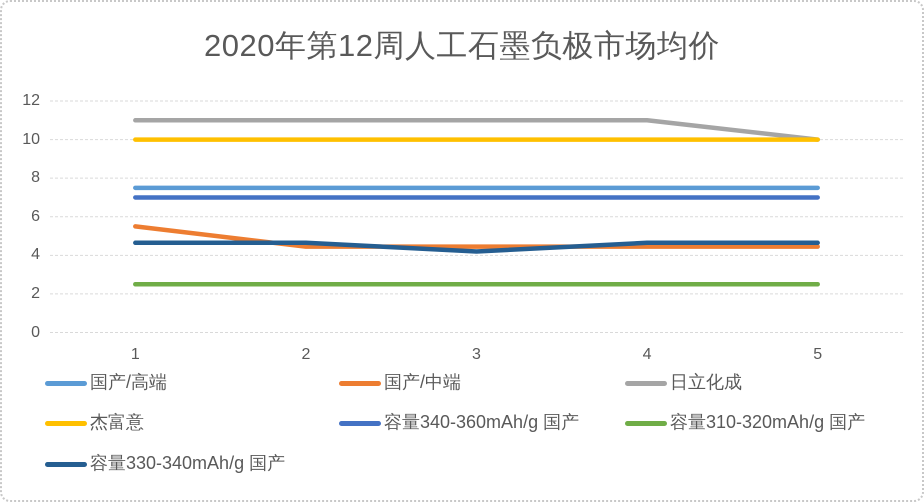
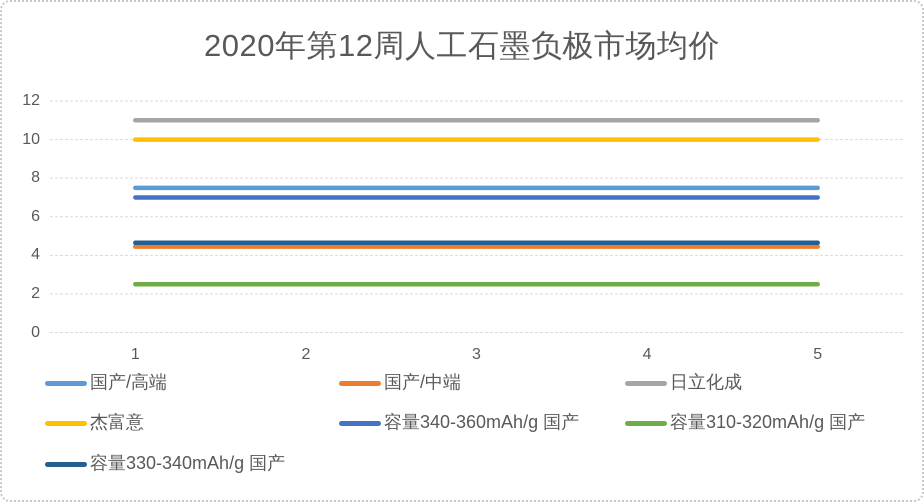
国产/中端/1: 5.5 -> 4.5
容量330-340mAh/g 国产/3: 4.2 -> 4.7
日立化成/5: 10 -> 11
